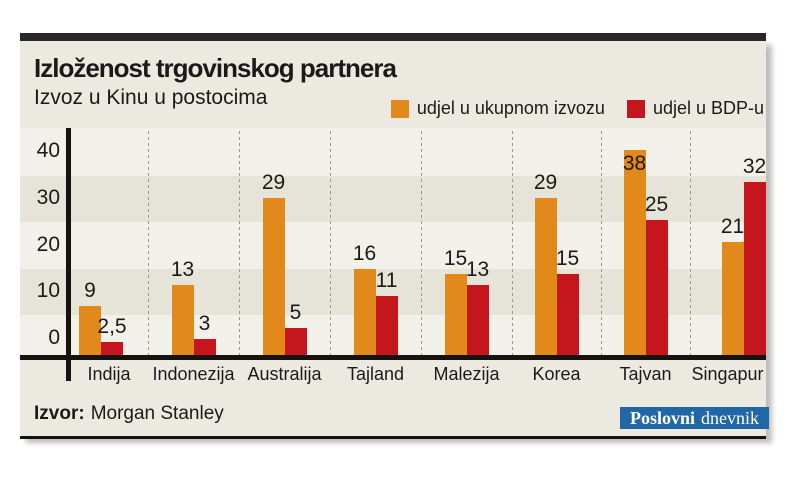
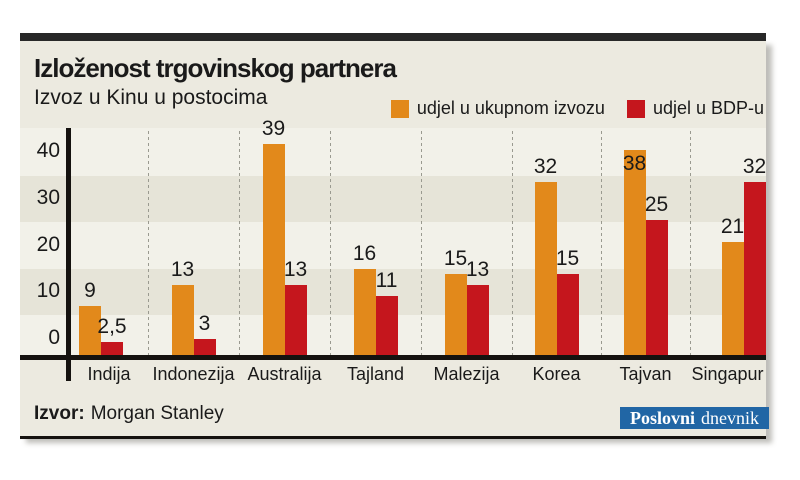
udjel u ukupnom izvozu/Australija: 29 -> 39
udjel u BDP-u/Australija: 5 -> 13
udjel u ukupnom izvozu/Korea: 29 -> 32
